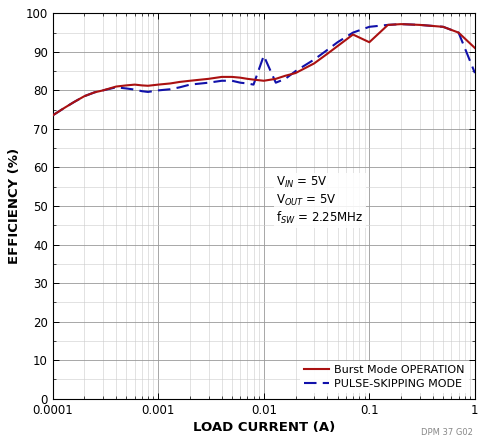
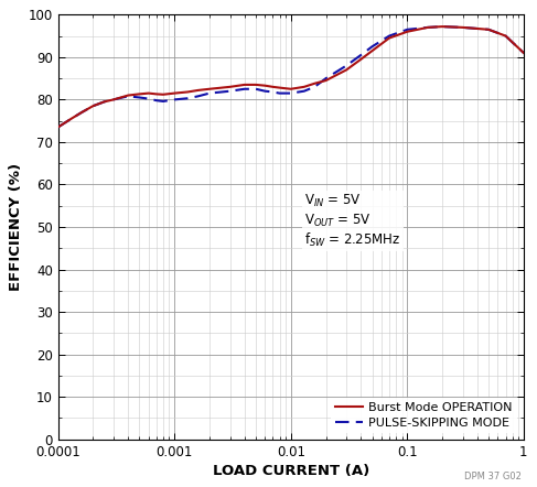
PULSE-SKIPPING MODE/0.01: 89.0 -> 81.5
Burst Mode OPERATION/0.1: 92.5 -> 96.0
PULSE-SKIPPING MODE/1: 84.5 -> 91.0
